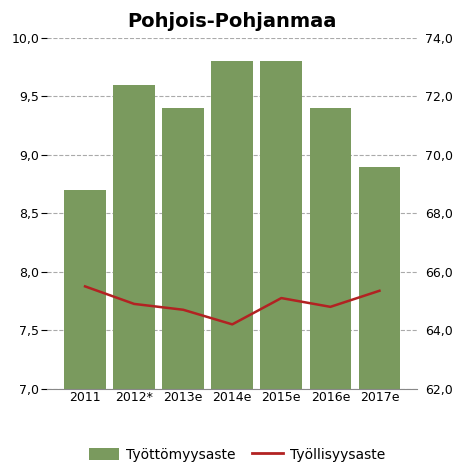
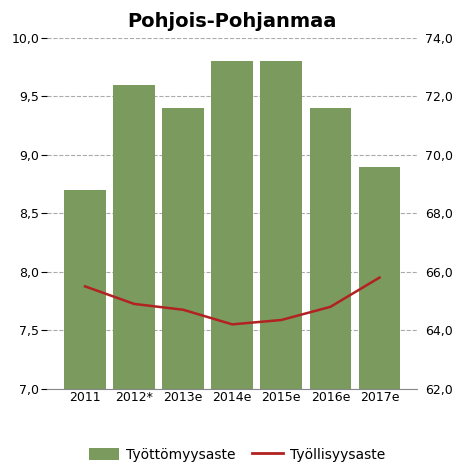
Työllisyysaste/2015e: 65,10 -> 64,35
Työllisyysaste/2017e: 65,35 -> 65,80
